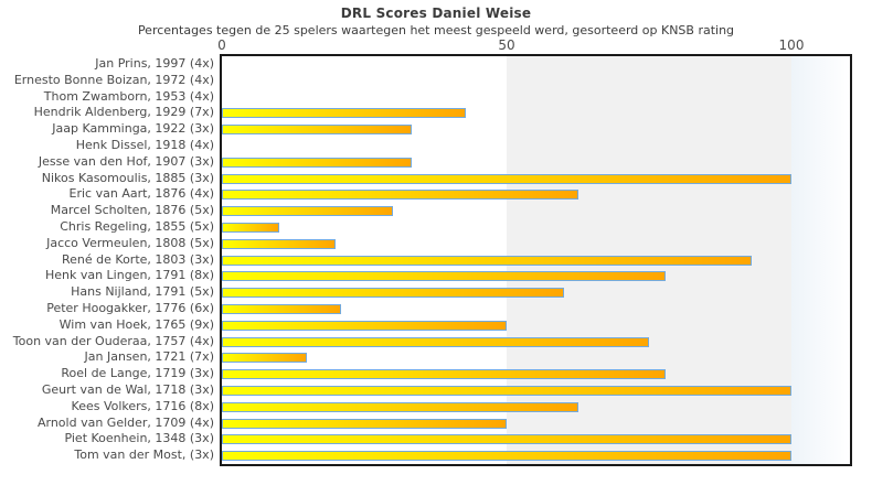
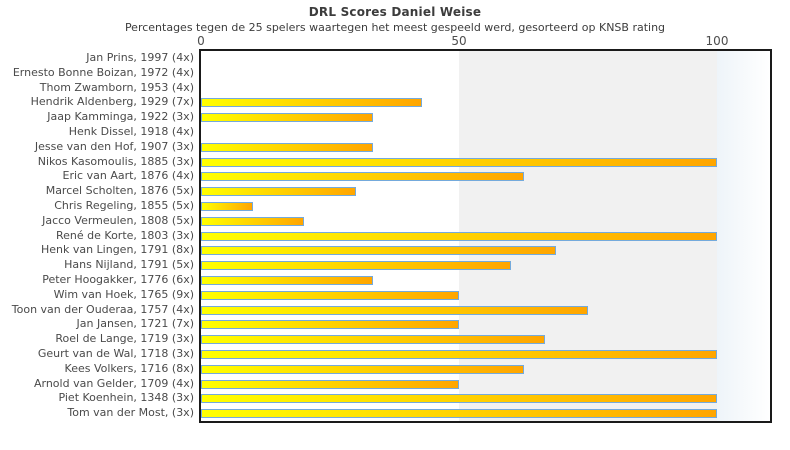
René de Korte, 1803 (3x): 93 -> 100
Henk van Lingen, 1791 (8x): 78 -> 69
Peter Hoogakker, 1776 (6x): 21 -> 33
Jan Jansen, 1721 (7x): 15 -> 50
Roel de Lange, 1719 (3x): 78 -> 67
